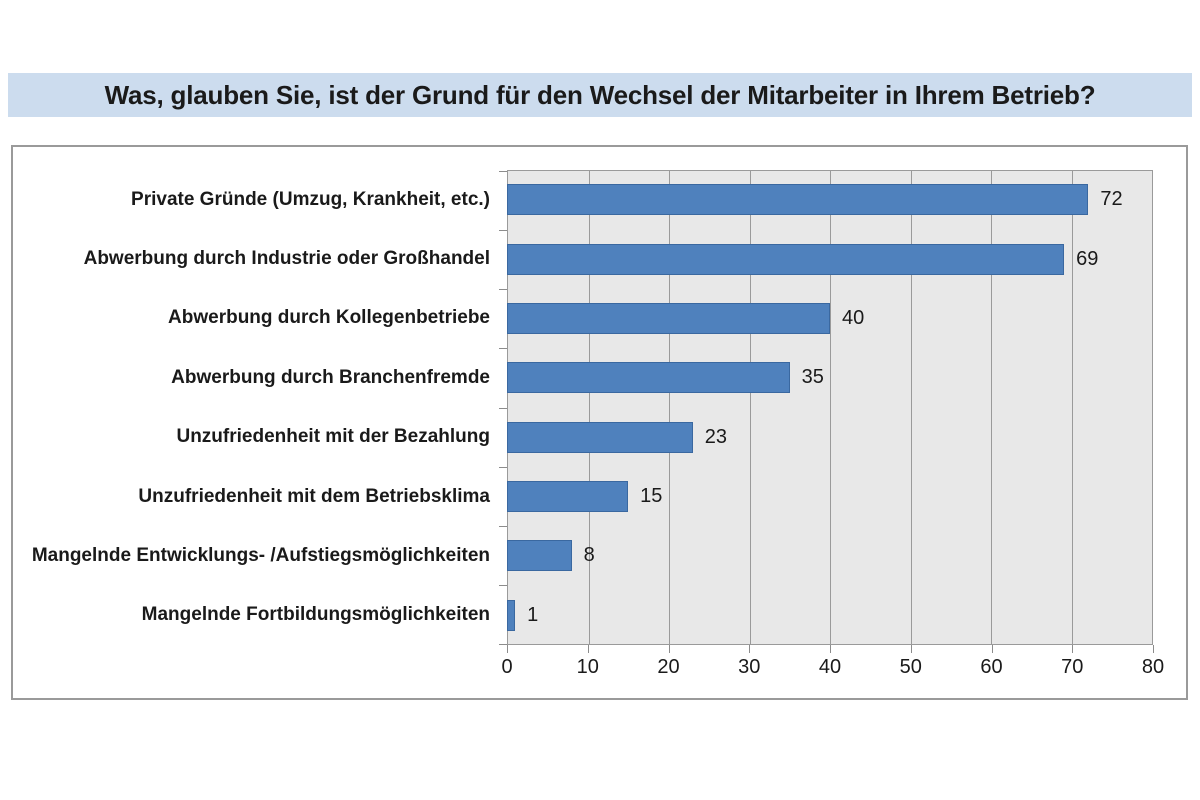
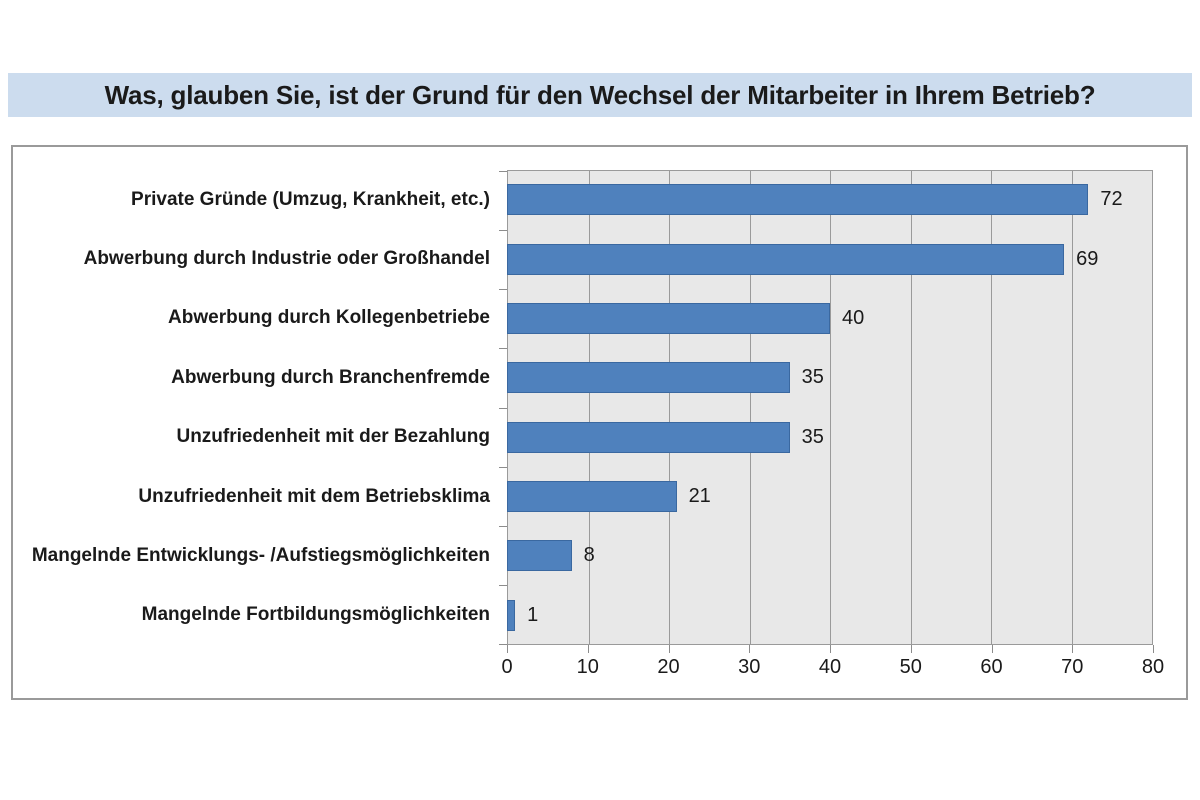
Unzufriedenheit mit der Bezahlung: 23 -> 35
Unzufriedenheit mit dem Betriebsklima: 15 -> 21
